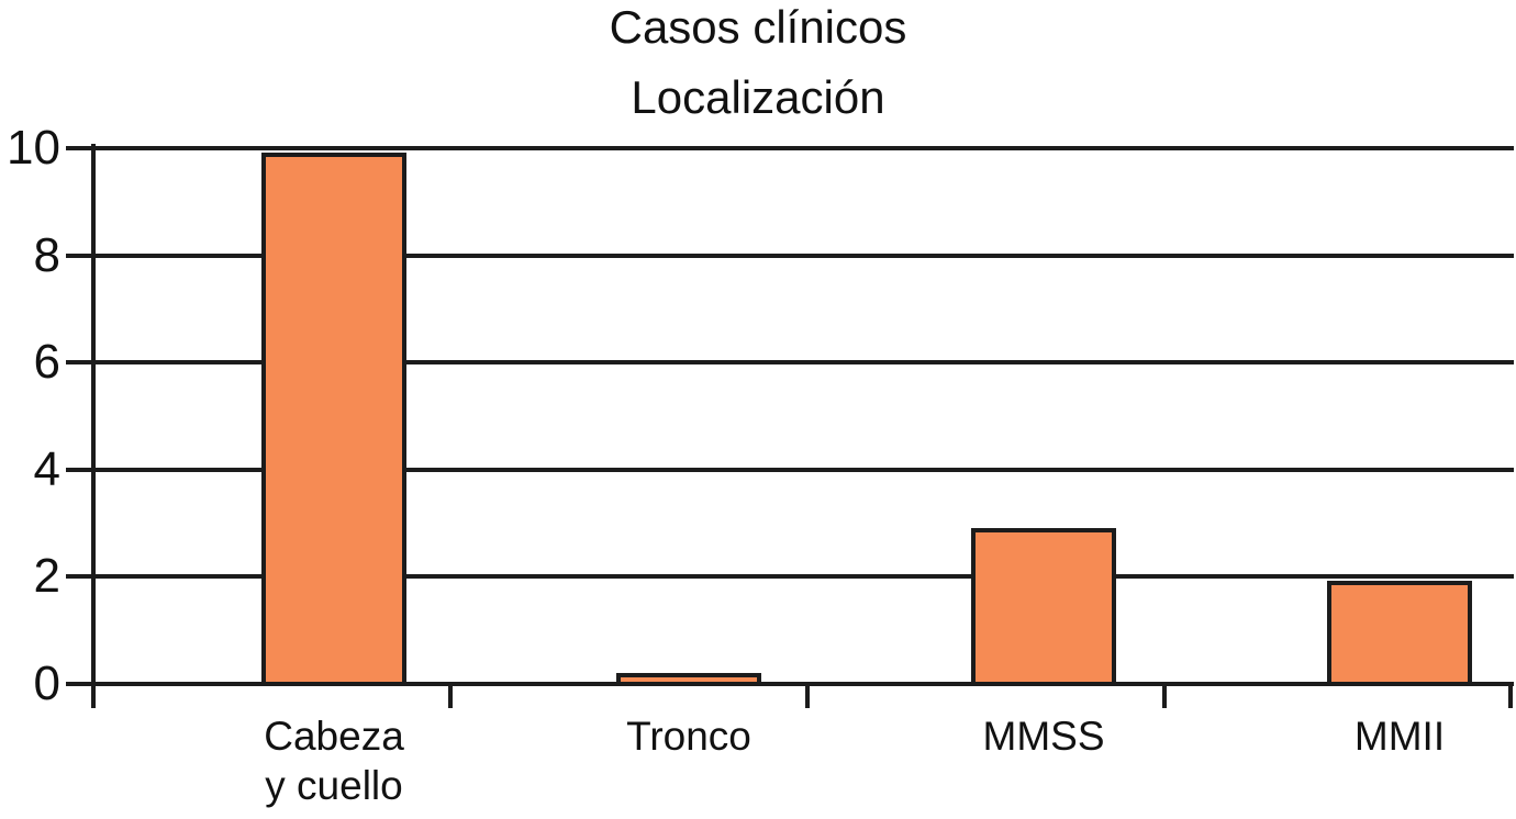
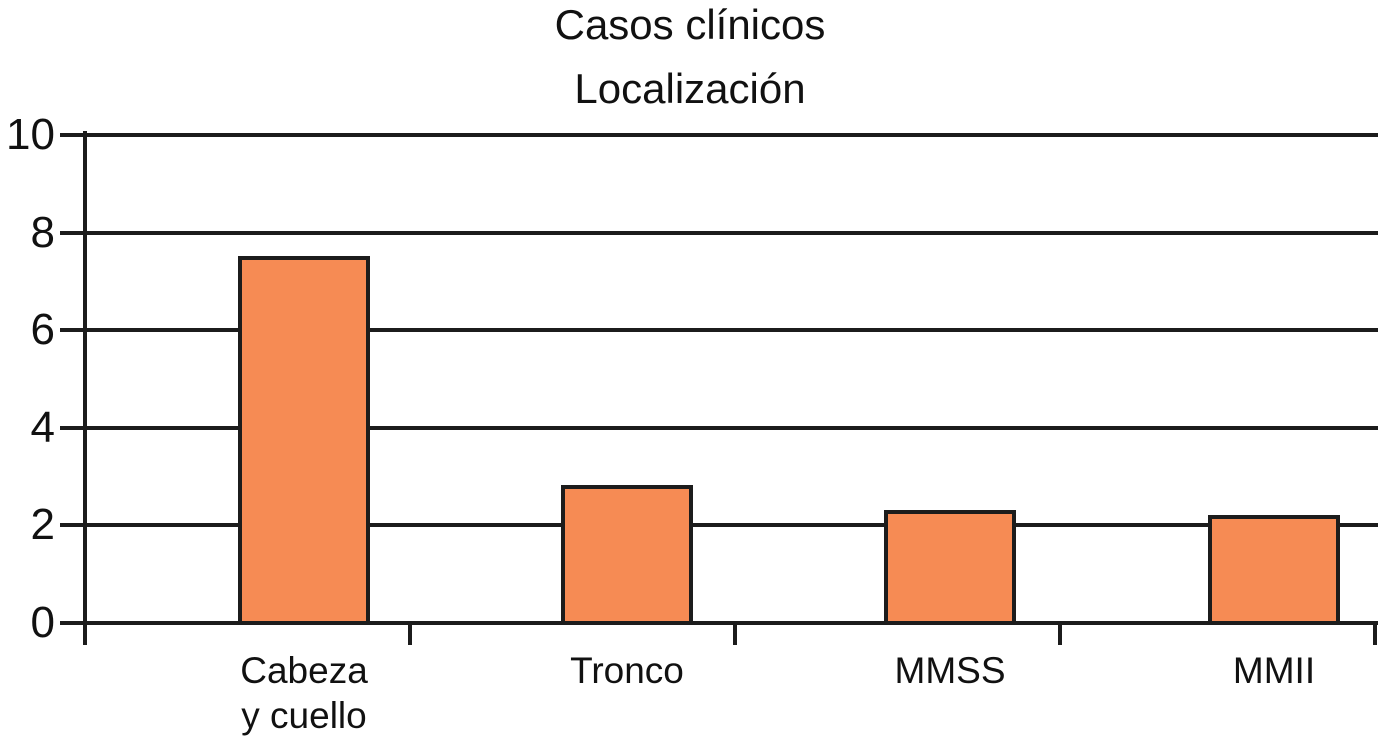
Cabeza y cuello: 10.0 -> 7.6
Tronco: 0.1 -> 2.9
MMSS: 3.0 -> 2.4
MMII: 2.0 -> 2.3
